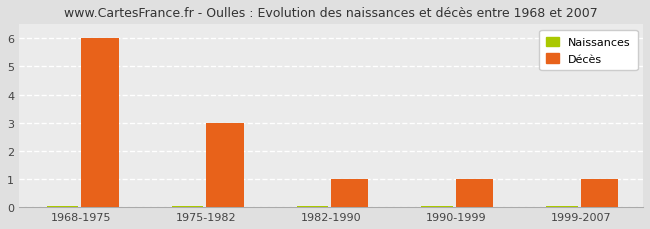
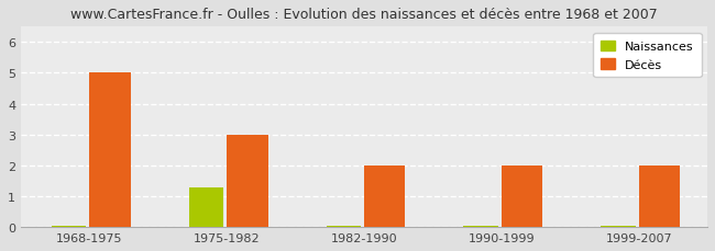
Décès/1968-1975: 6 -> 5
Naissances/1975-1982: 0.05 -> 1.30
Décès/1982-1990: 1 -> 2
Décès/1990-1999: 1 -> 2
Décès/1999-2007: 1 -> 2
